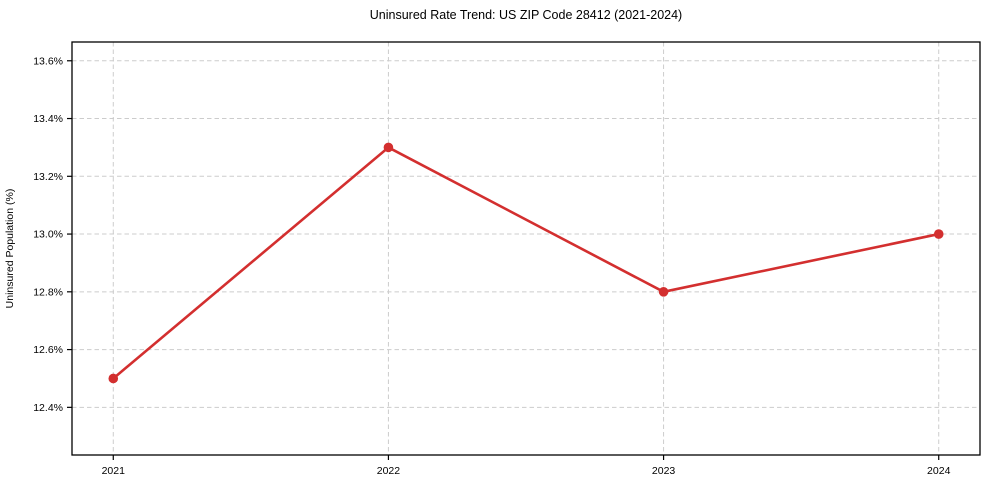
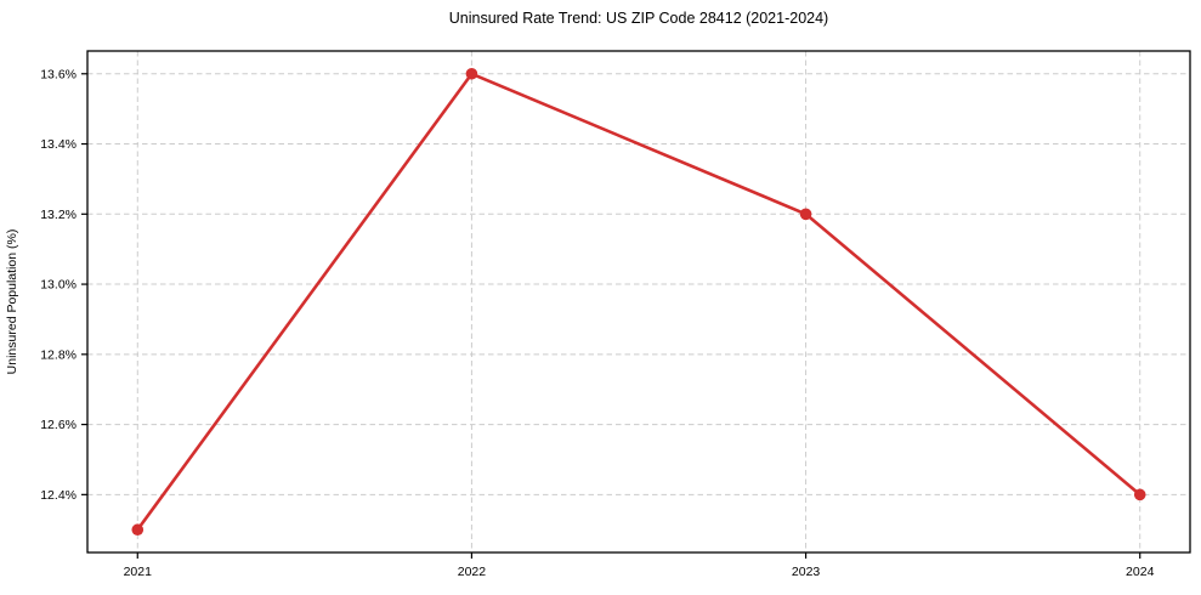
2021: 12.5% -> 12.3%
2022: 13.3% -> 13.6%
2023: 12.8% -> 13.2%
2024: 13.0% -> 12.4%
